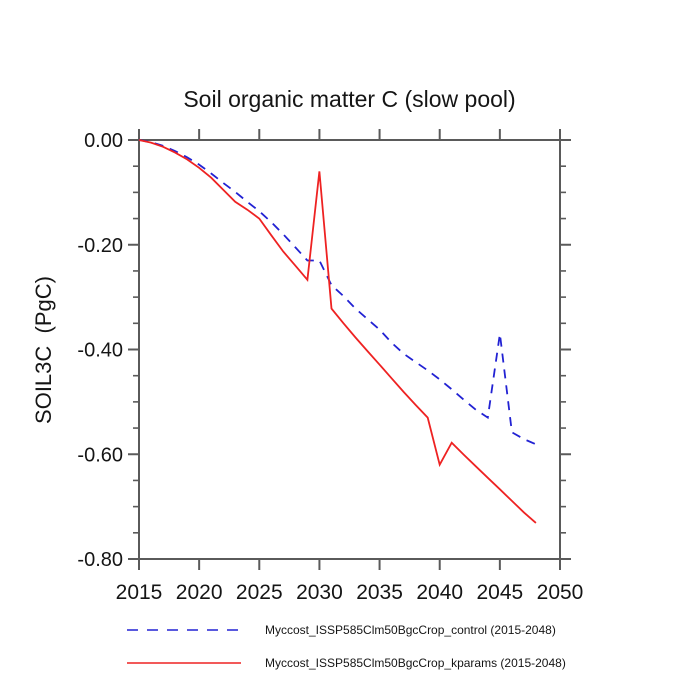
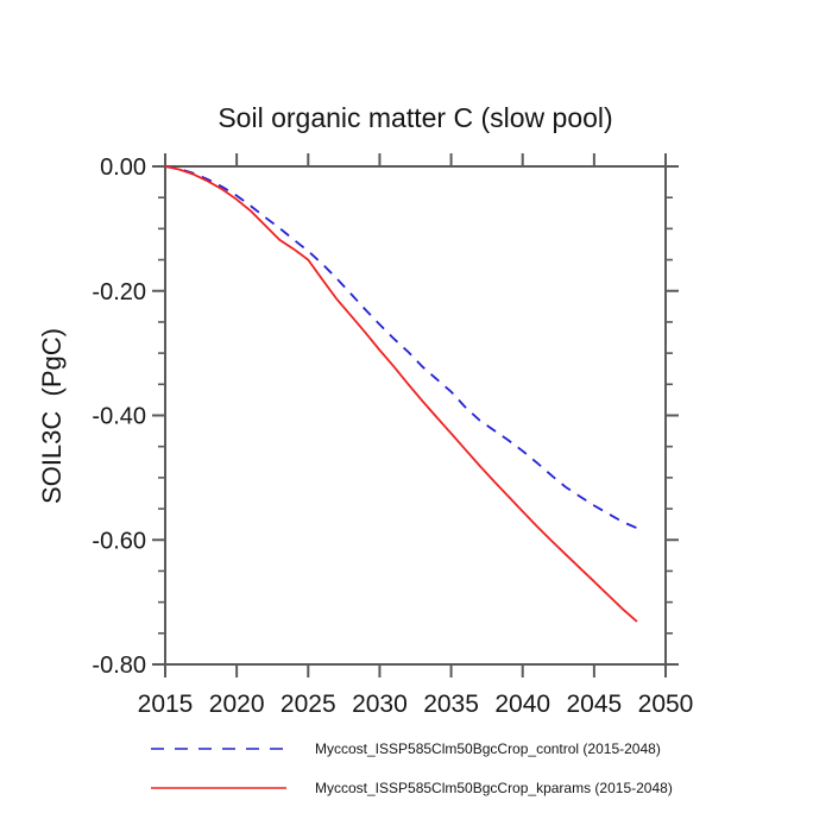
Myccost_ISSP585Clm50BgcCrop_control (2015-2048)/2030: -0.23 -> -0.25
Myccost_ISSP585Clm50BgcCrop_kparams (2015-2048)/2030: -0.06 -> -0.29
Myccost_ISSP585Clm50BgcCrop_kparams (2015-2048)/2040: -0.62 -> -0.55
Myccost_ISSP585Clm50BgcCrop_control (2015-2048)/2045: -0.37 -> -0.55
